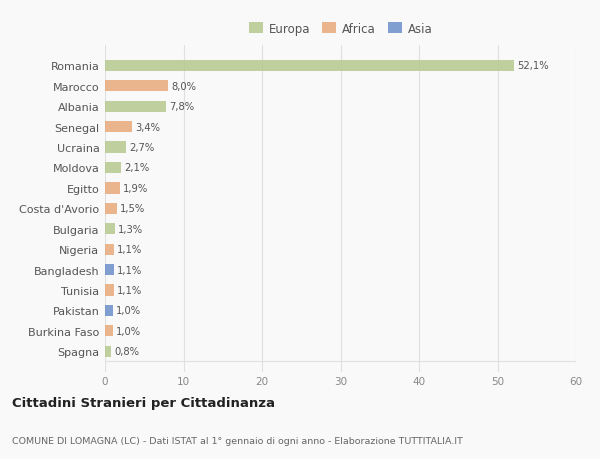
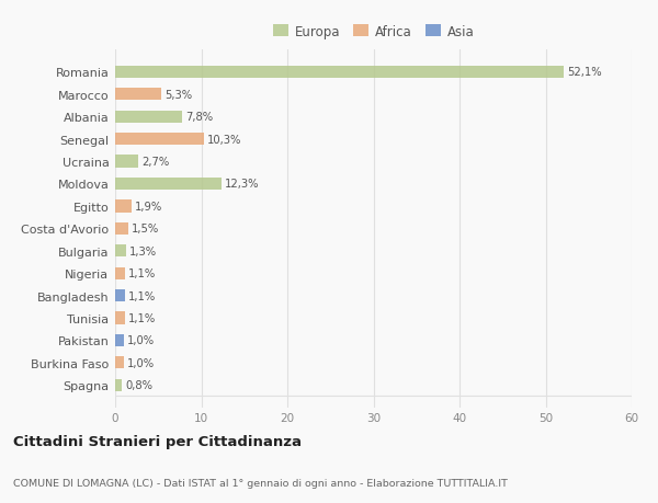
Marocco: 8,0% -> 5,3%
Senegal: 3,4% -> 10,3%
Moldova: 2,1% -> 12,3%
